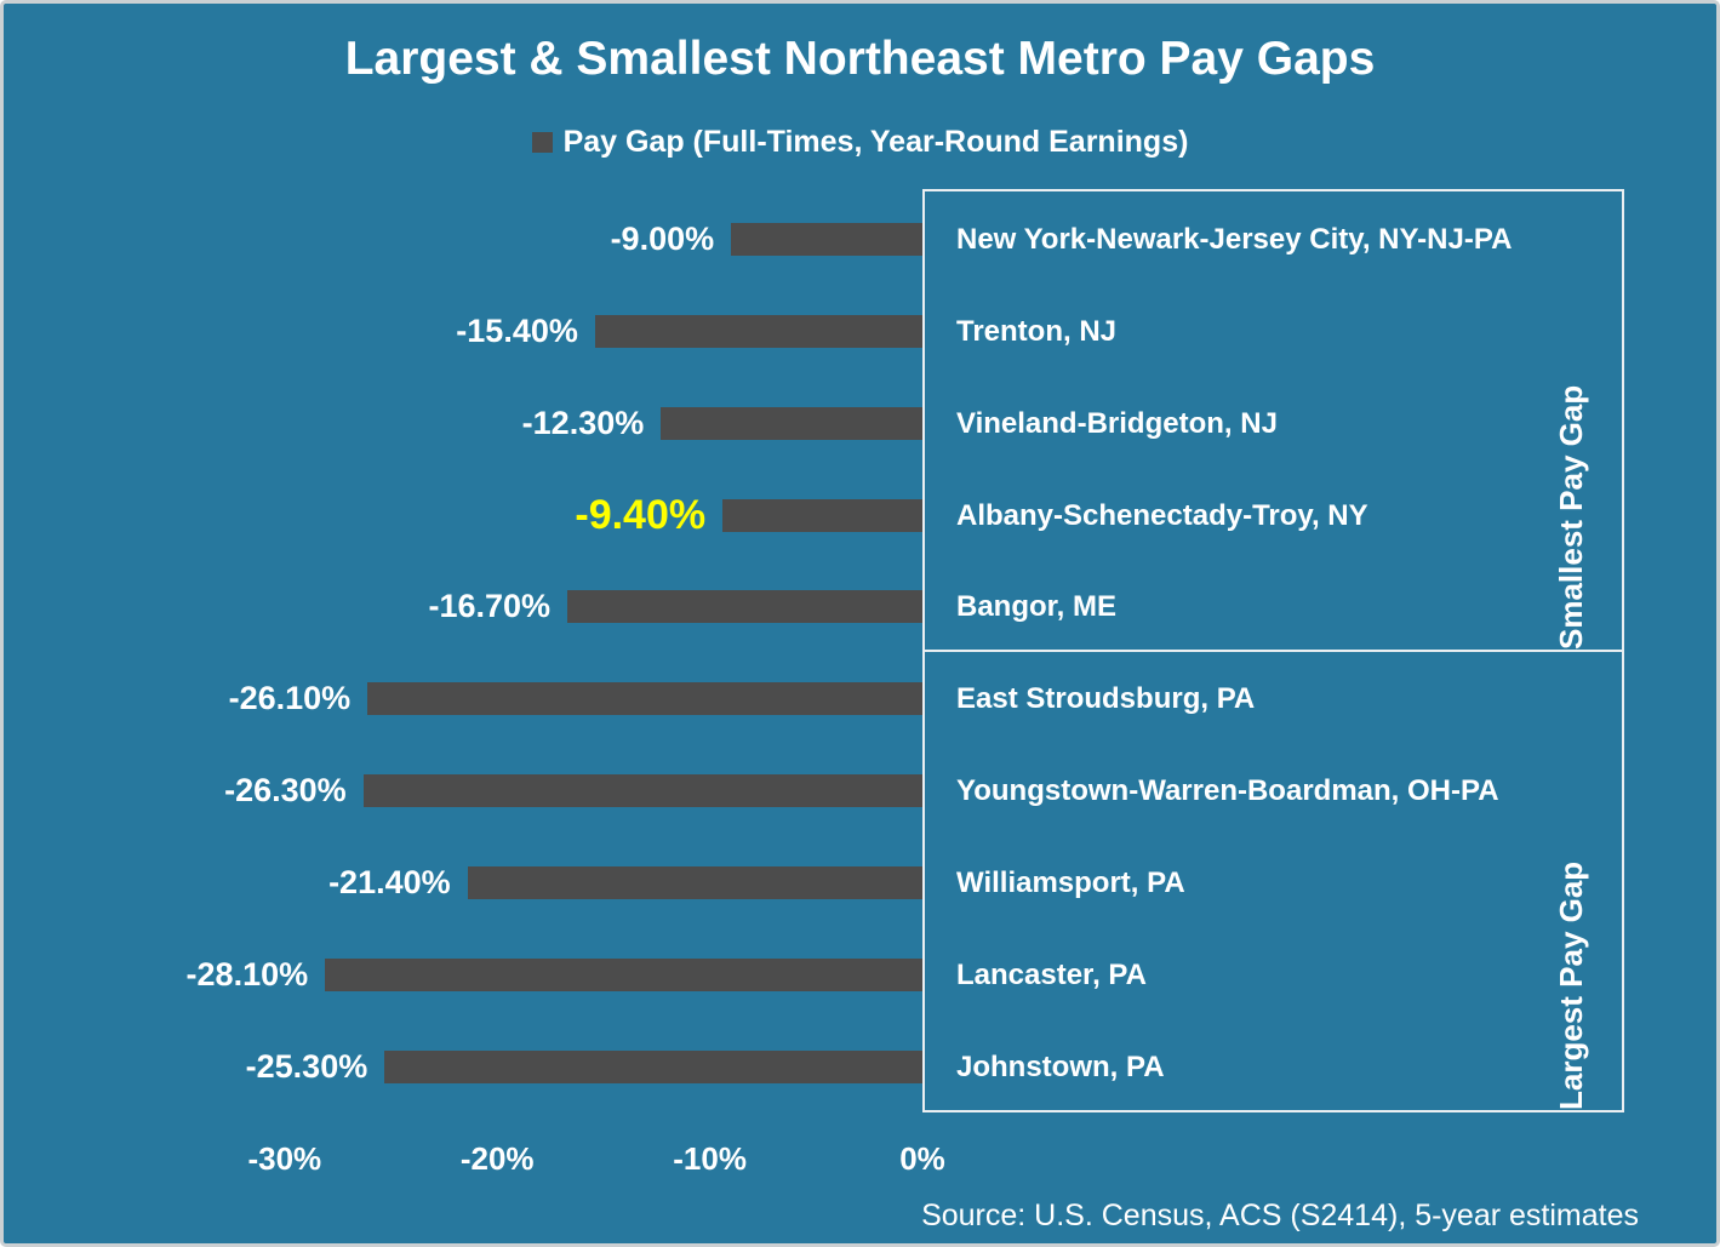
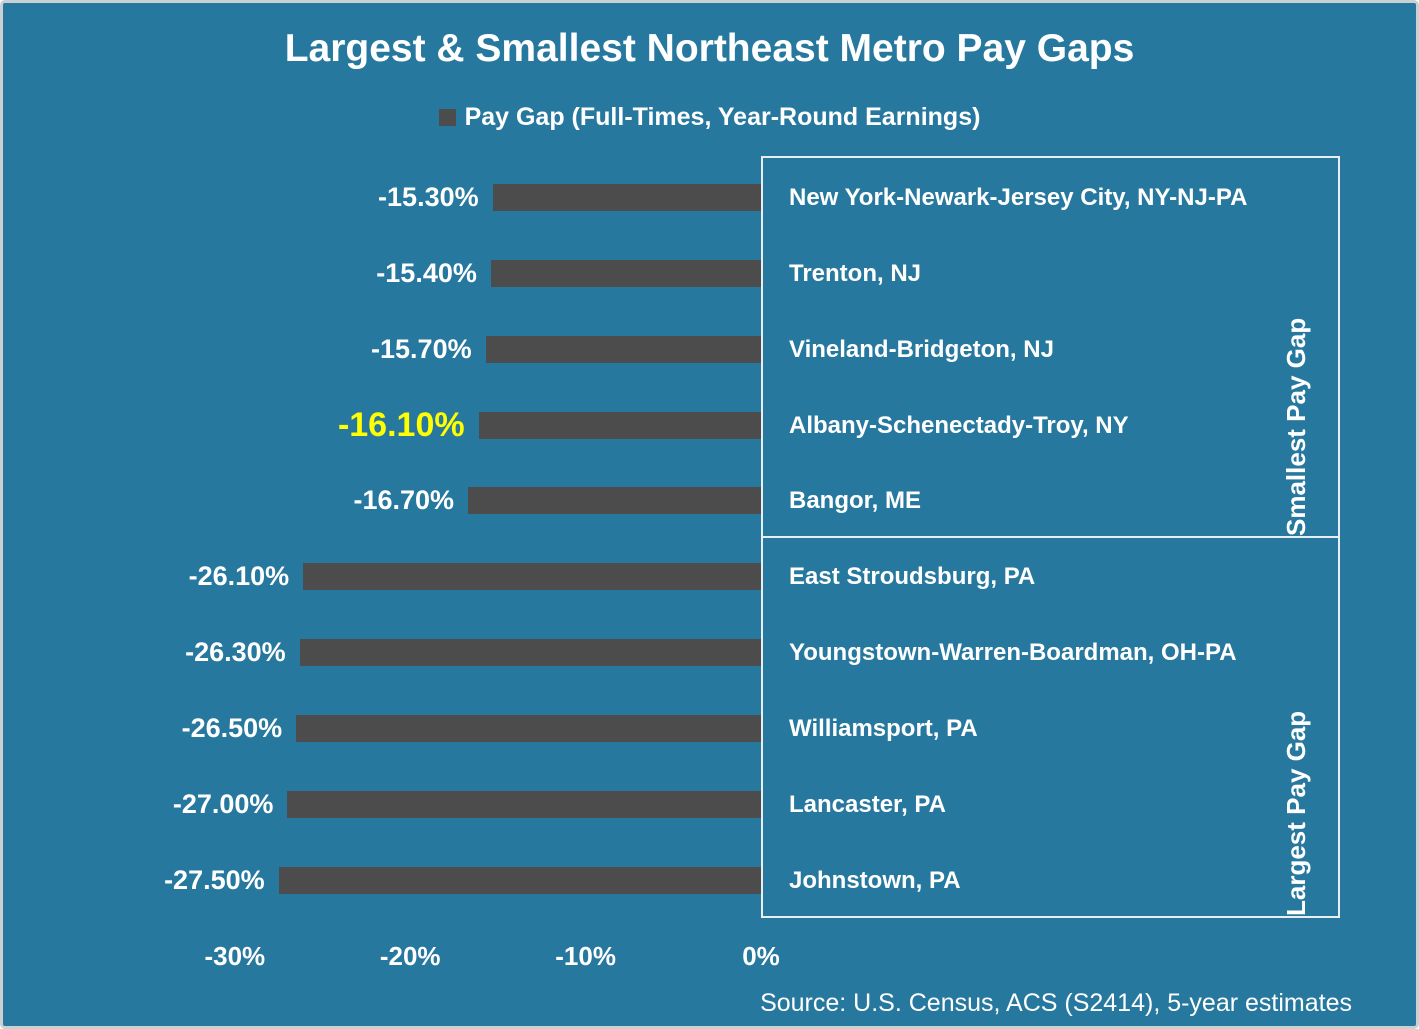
New York-Newark-Jersey City, NY-NJ-PA: -9.00% -> -15.30%
Vineland-Bridgeton, NJ: -12.30% -> -15.70%
Albany-Schenectady-Troy, NY: -9.40% -> -16.10%
Williamsport, PA: -21.40% -> -26.50%
Lancaster, PA: -28.10% -> -27.00%
Johnstown, PA: -25.30% -> -27.50%
